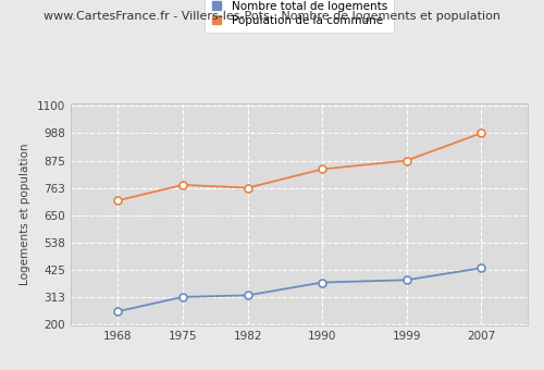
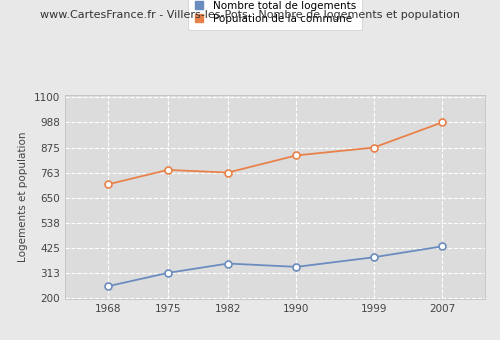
Nombre total de logements/1982: 320 -> 355
Nombre total de logements/1990: 373 -> 340
